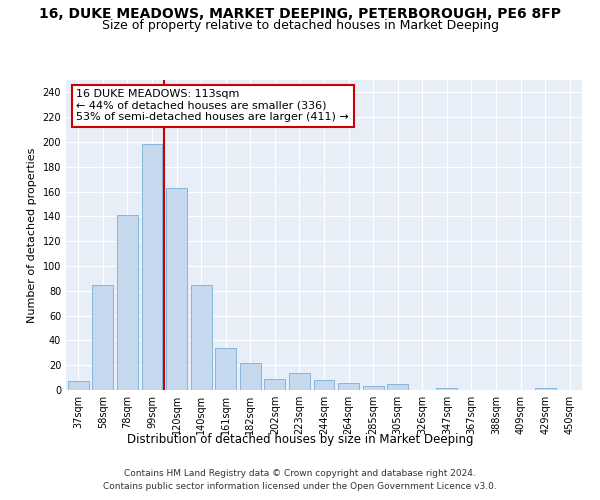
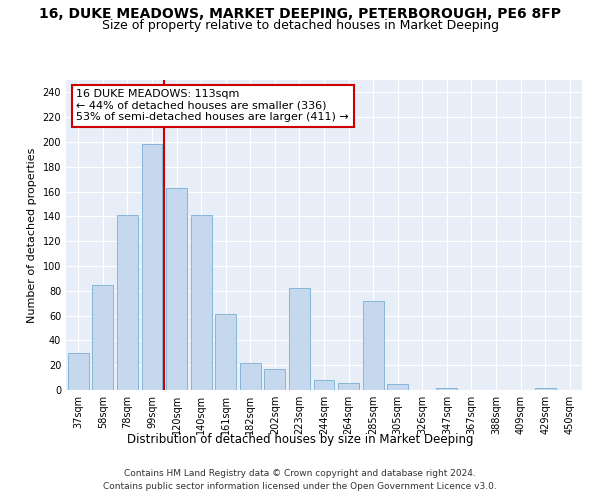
37sqm: 7 -> 30
140sqm: 85 -> 141
161sqm: 34 -> 61
202sqm: 9 -> 17
223sqm: 14 -> 82
285sqm: 3 -> 72
